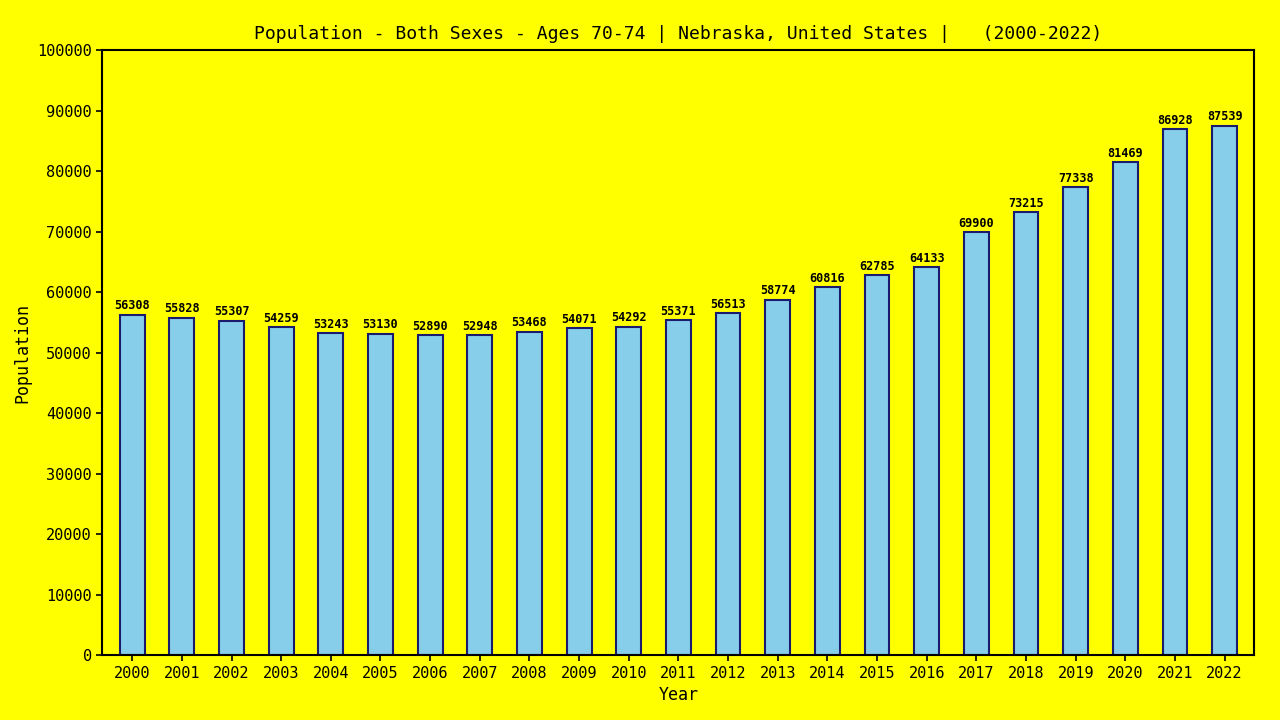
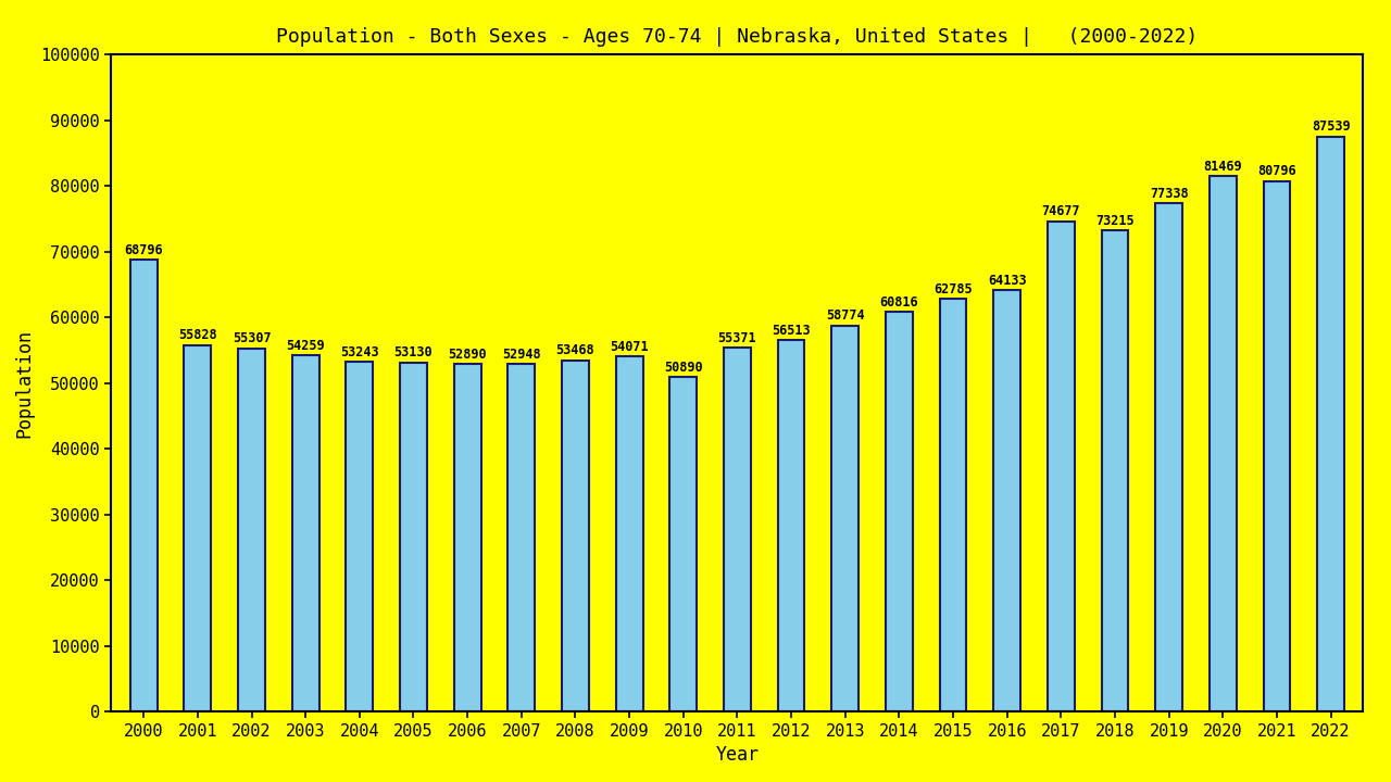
2000: 56308 -> 68796
2010: 54292 -> 50890
2017: 69900 -> 74677
2021: 86928 -> 80796
